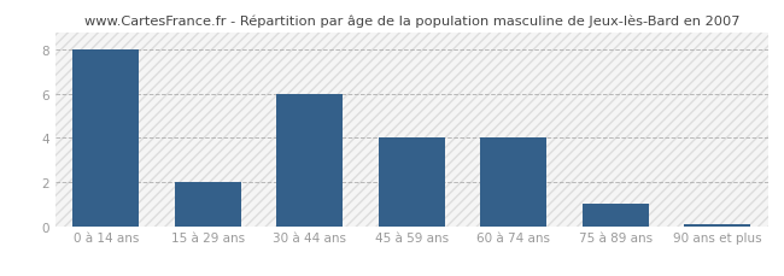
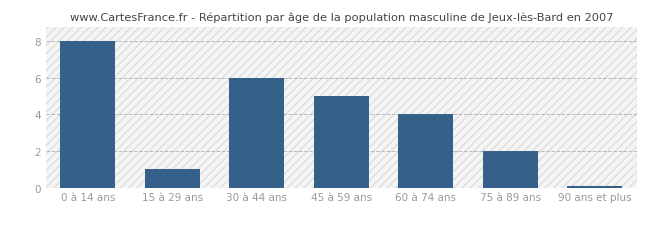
15 à 29 ans: 2.0 -> 1.0
45 à 59 ans: 4.0 -> 5.0
75 à 89 ans: 1.0 -> 2.0
